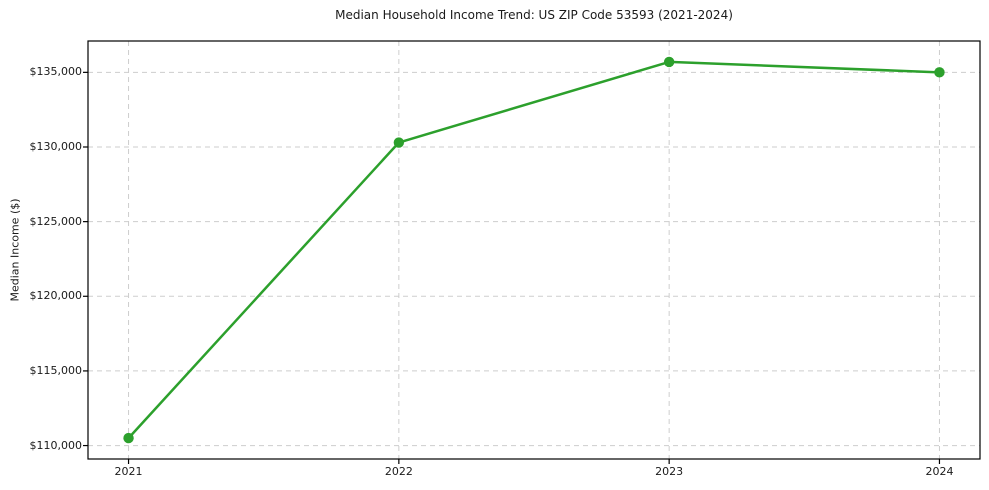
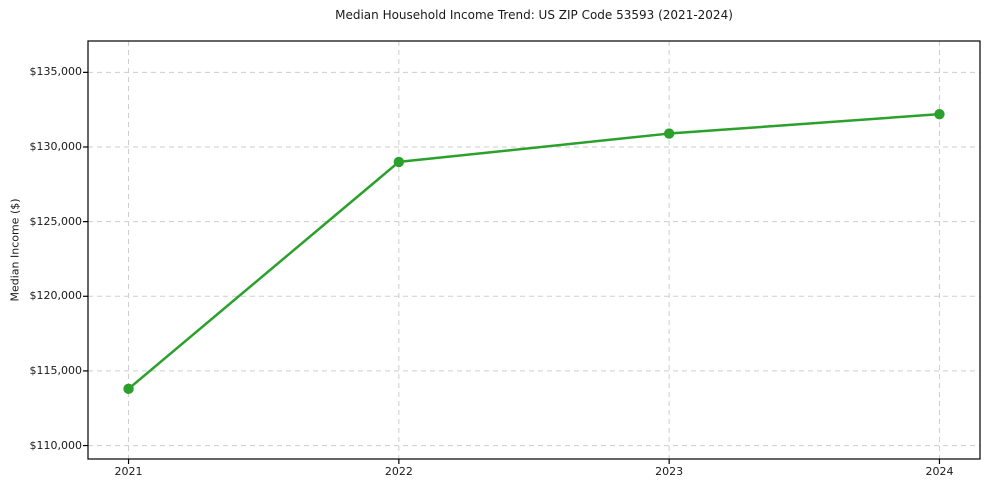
2021: $110500 -> $113800
2022: $130300 -> $129000
2023: $135700 -> $130900
2024: $135000 -> $132200
